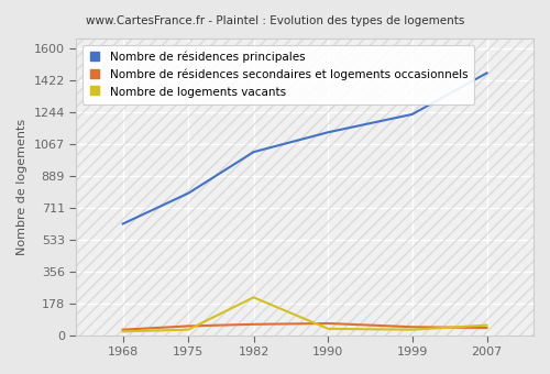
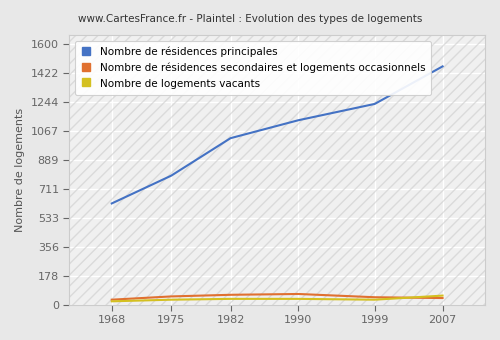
Nombre de logements vacants/1982: 210 -> 40
